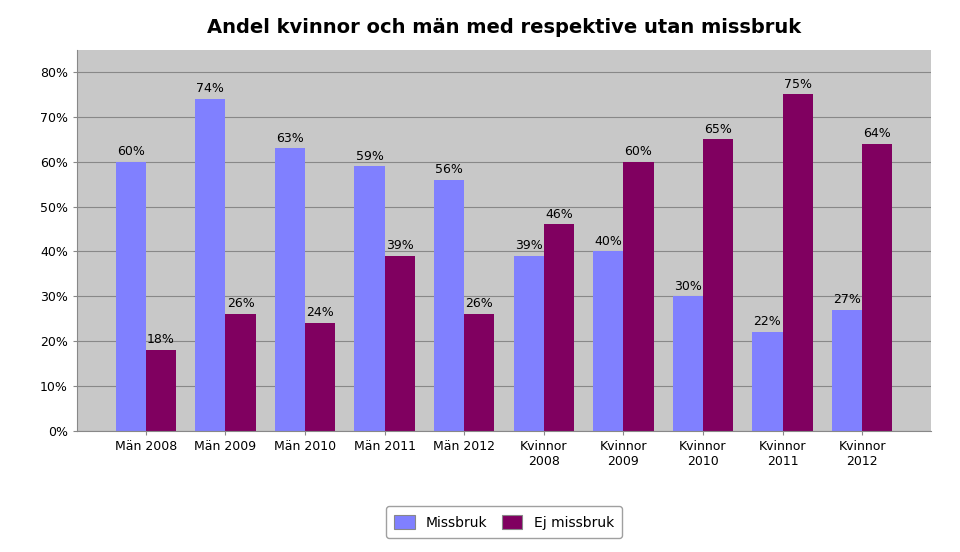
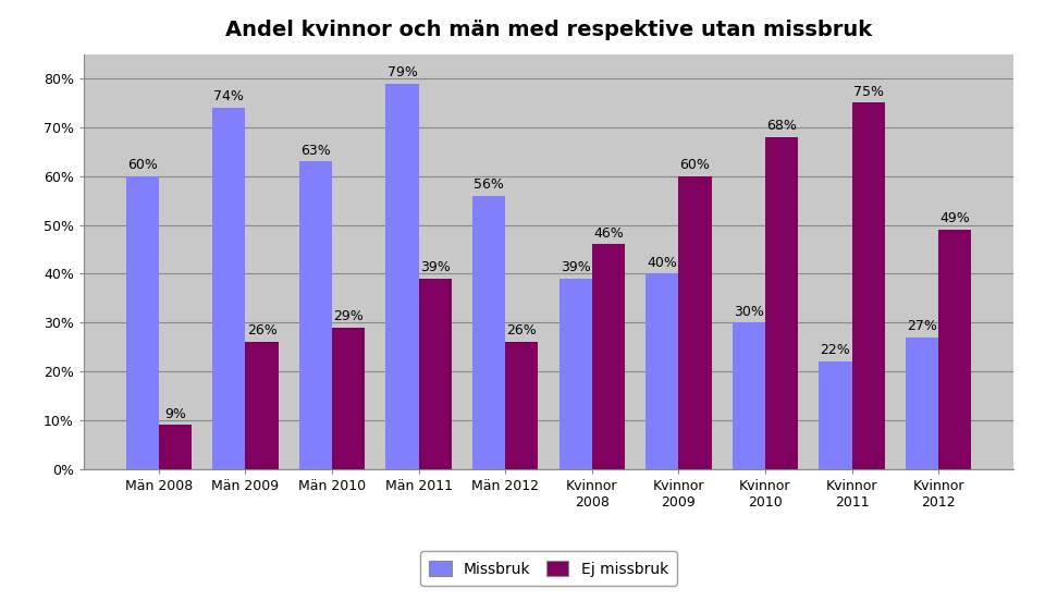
Ej missbruk/Män 2008: 18% -> 9%
Ej missbruk/Män 2010: 24% -> 29%
Missbruk/Män 2011: 59% -> 79%
Ej missbruk/Kvinnor 2010: 65% -> 68%
Ej missbruk/Kvinnor 2012: 64% -> 49%
